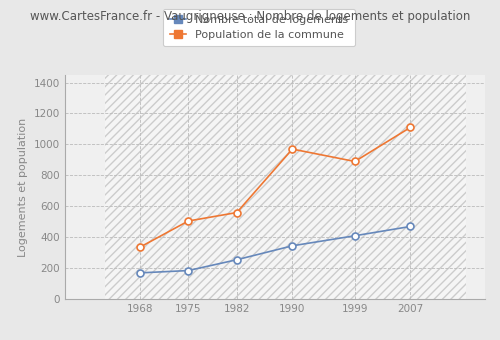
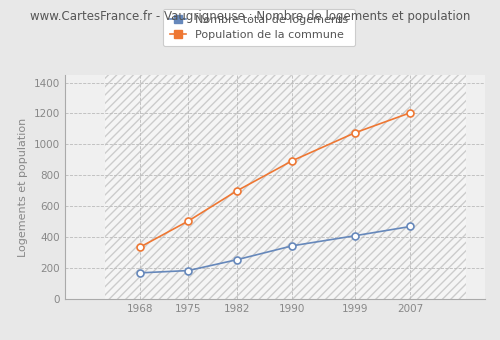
Population de la commune/1982: 560 -> 700
Population de la commune/1990: 970 -> 900
Population de la commune/1999: 890 -> 1080
Population de la commune/2007: 1110 -> 1200
